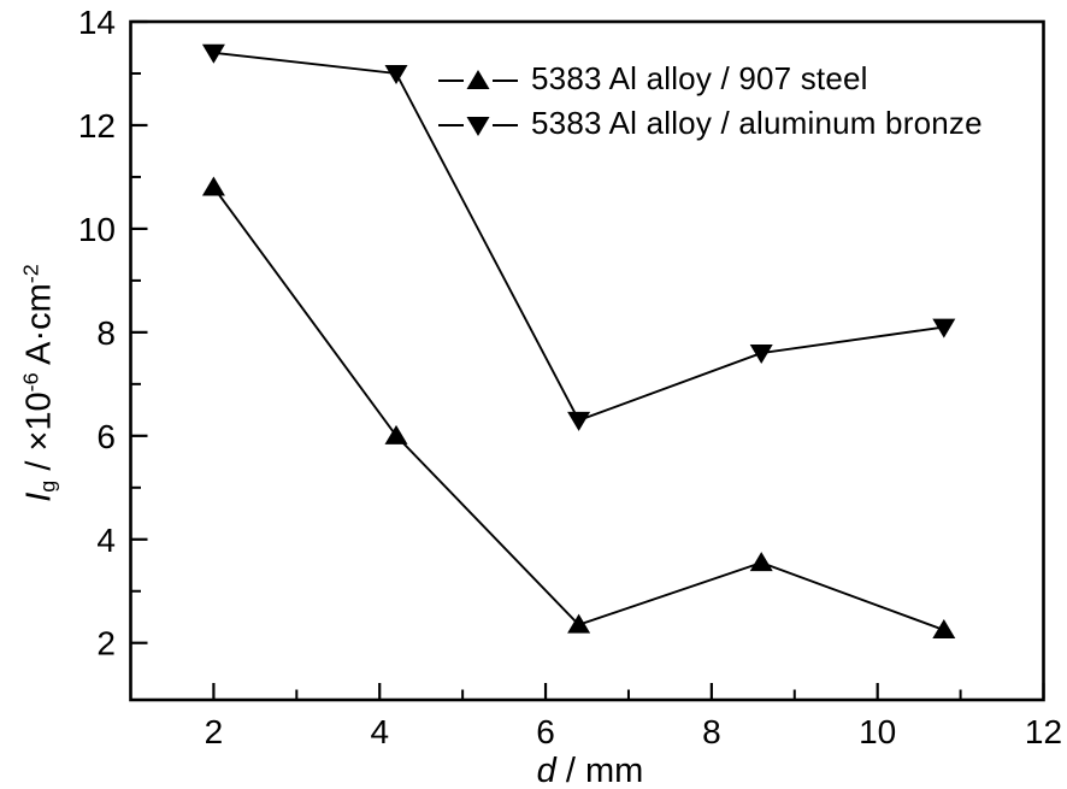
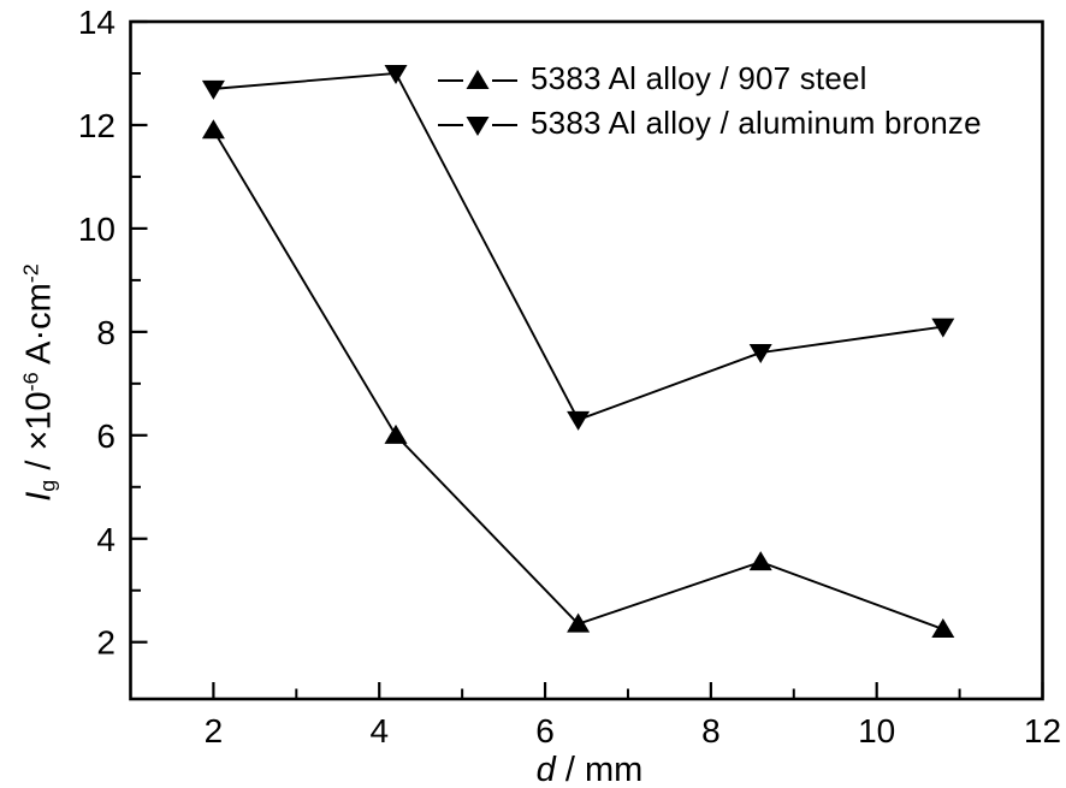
5383 Al alloy / 907 steel/2: 10.8 -> 11.9
5383 Al alloy / aluminum bronze/2: 13.4 -> 12.7
